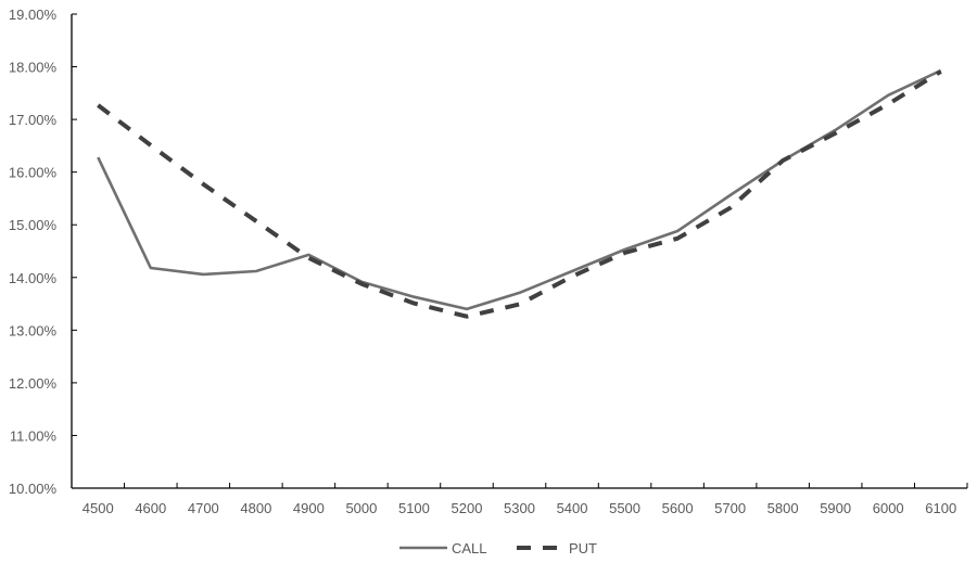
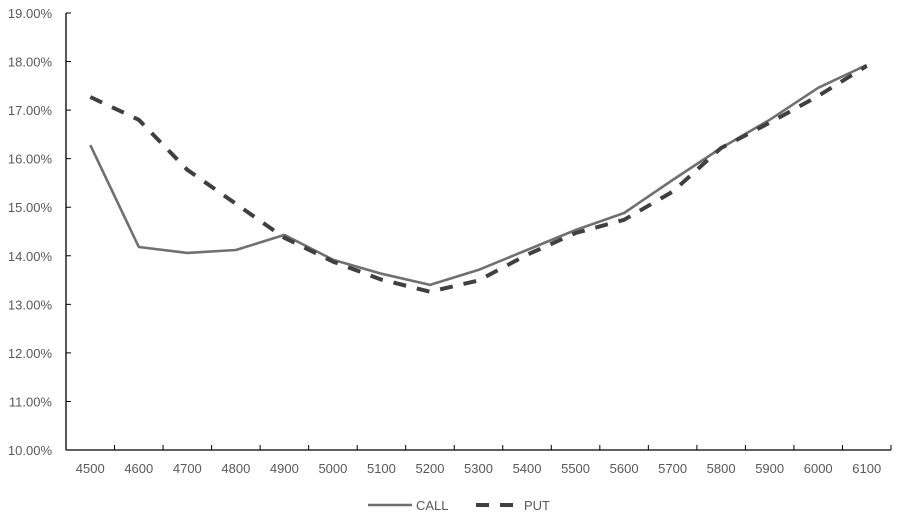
PUT/4600: 16.5% -> 16.8%
